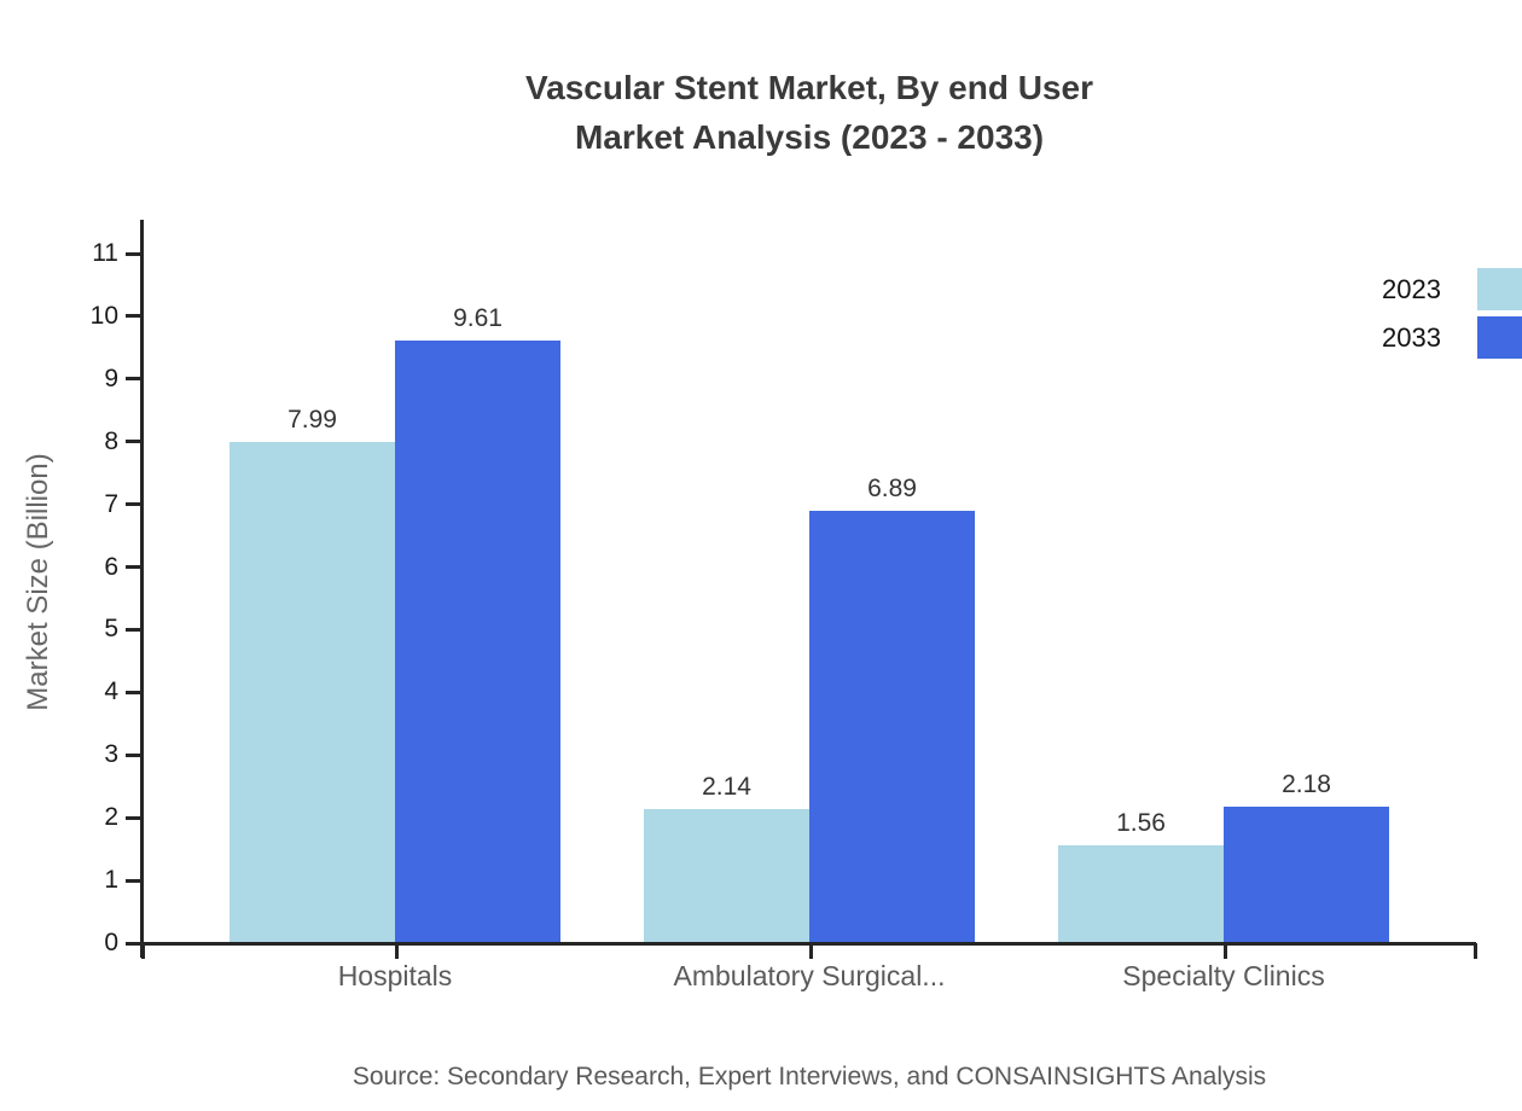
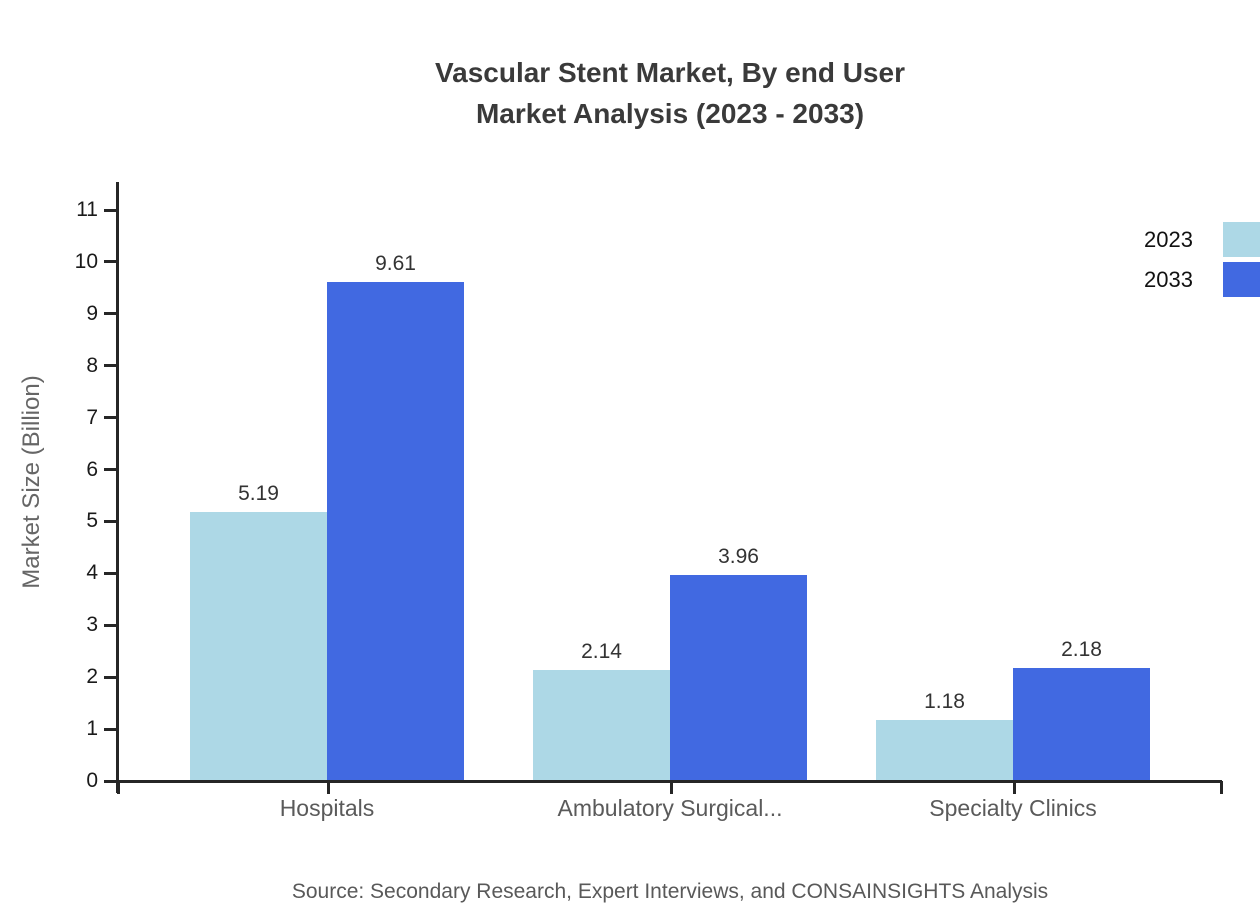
2023/Hospitals: 7.99 -> 5.19
2033/Ambulatory Surgical...: 6.89 -> 3.96
2023/Specialty Clinics: 1.56 -> 1.18
